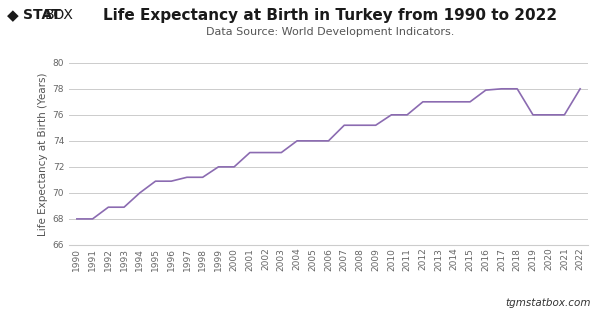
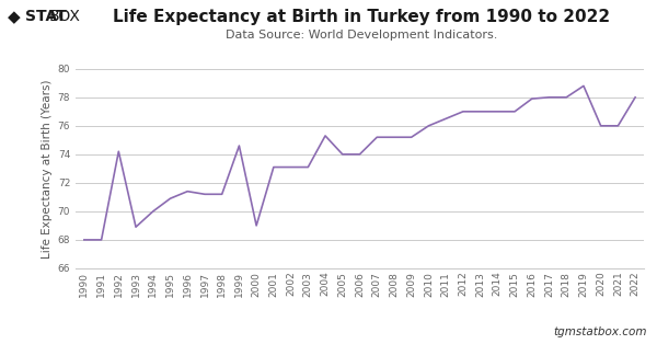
1992: 68.9 -> 74.2
1996: 70.9 -> 71.4
1999: 72.0 -> 74.6
2000: 72.0 -> 69.0
2004: 74.0 -> 75.3
2011: 76.0 -> 76.5
2019: 76.0 -> 78.8
